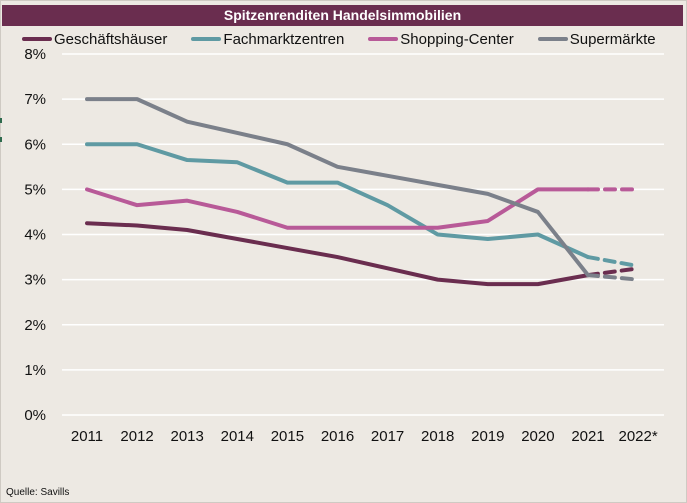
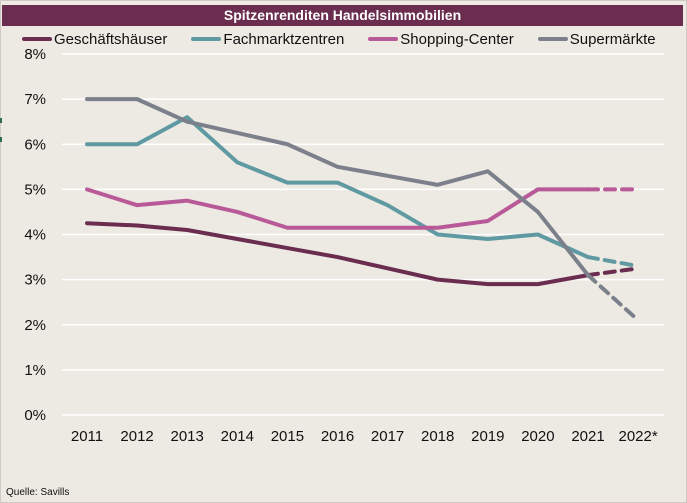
Fachmarktzentren/2013: 5.7% -> 6.6%
Supermärkte/2019: 4.9% -> 5.4%
Supermärkte/2022*: 3.0% -> 2.1%
